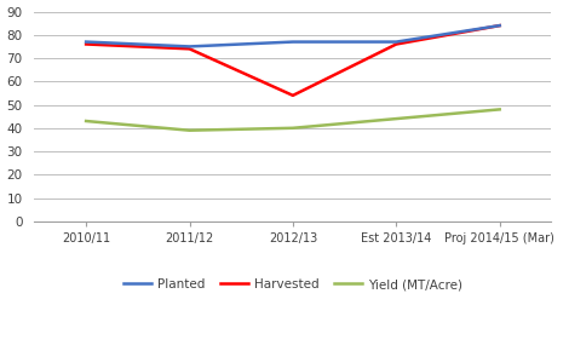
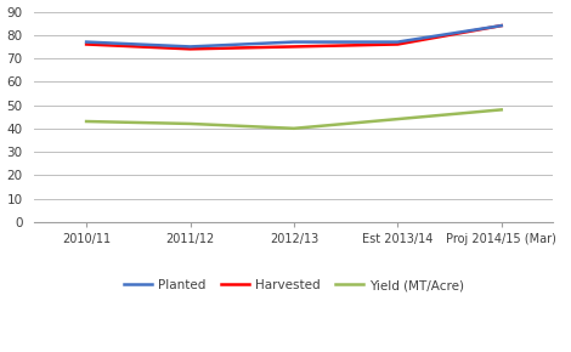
Yield (MT/Acre)/2011/12: 39 -> 42
Harvested/2012/13: 54 -> 75
